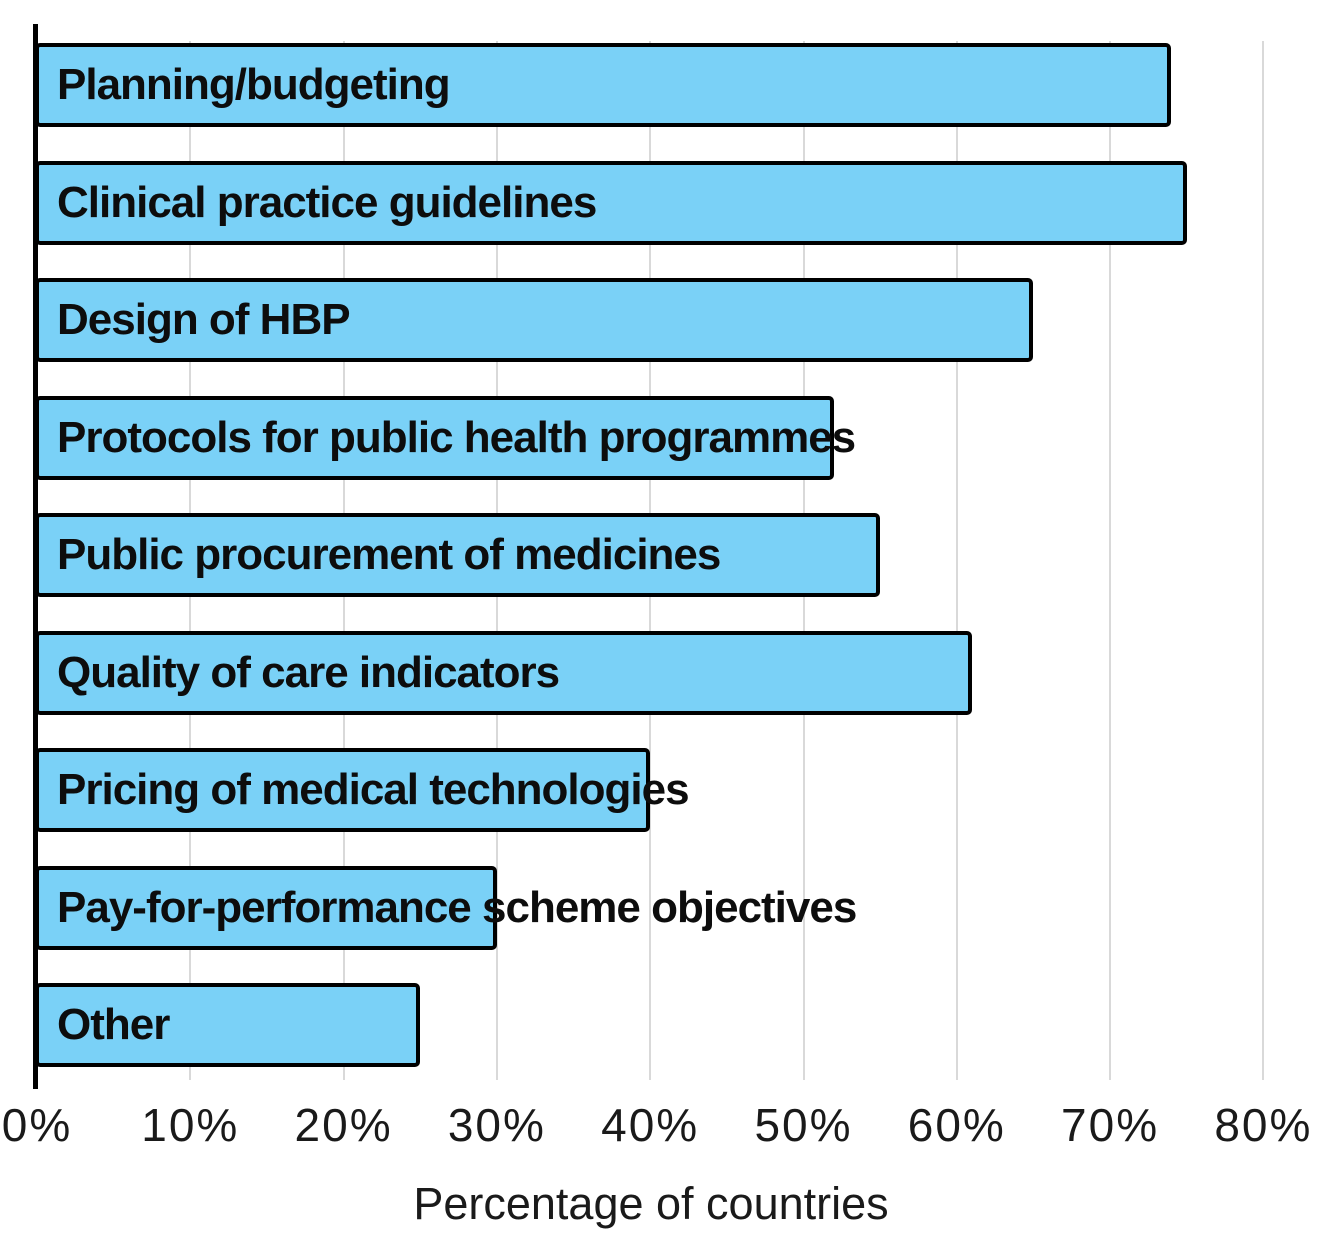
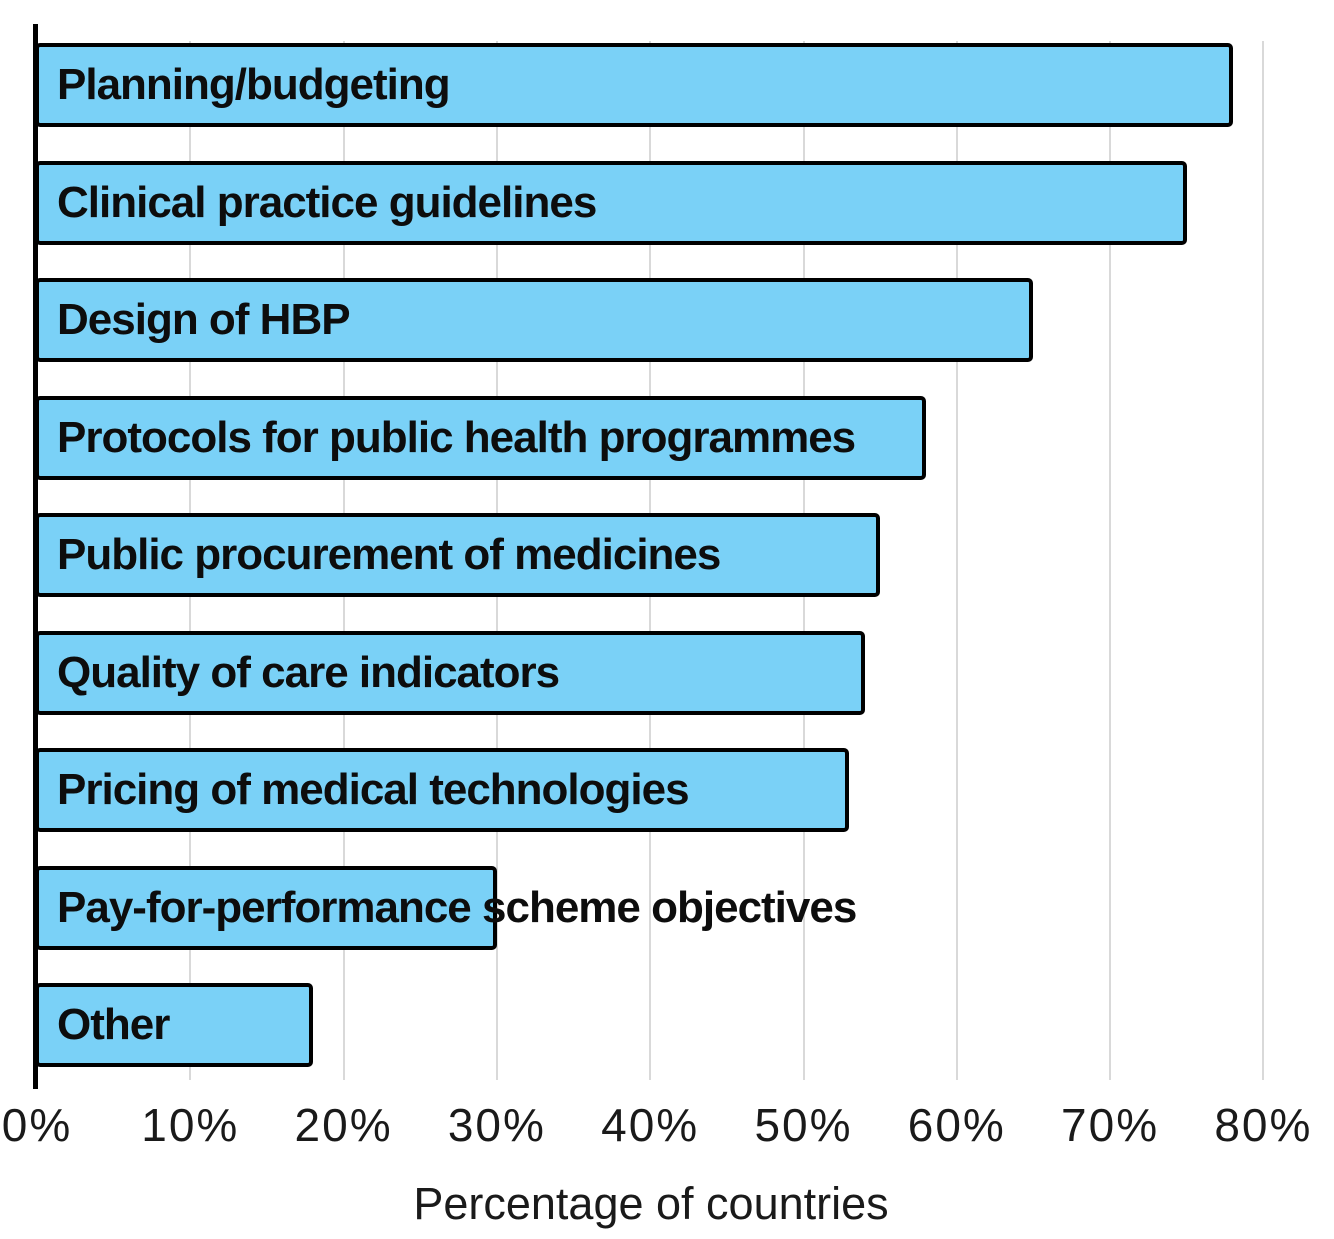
Planning/budgeting: 74% -> 78%
Protocols for public health programmes: 52% -> 58%
Quality of care indicators: 61% -> 54%
Pricing of medical technologies: 40% -> 53%
Other: 25% -> 18%
